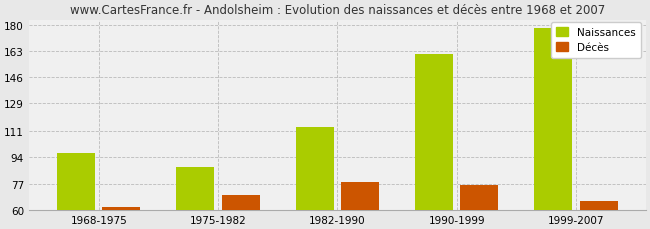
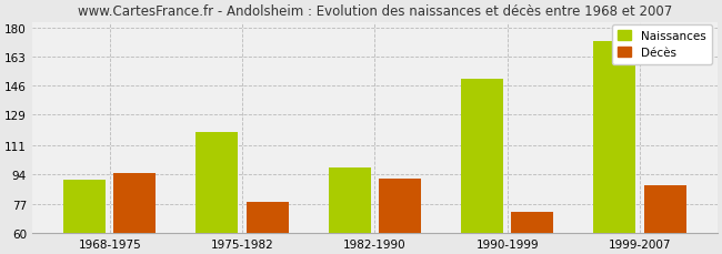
Naissances/1968-1975: 97 -> 91
Décès/1968-1975: 62 -> 95
Naissances/1975-1982: 88 -> 119
Décès/1975-1982: 70 -> 78
Naissances/1982-1990: 114 -> 98
Décès/1982-1990: 78 -> 92
Naissances/1990-1999: 161 -> 150
Décès/1990-1999: 76 -> 72
Naissances/1999-2007: 178 -> 172
Décès/1999-2007: 66 -> 88
